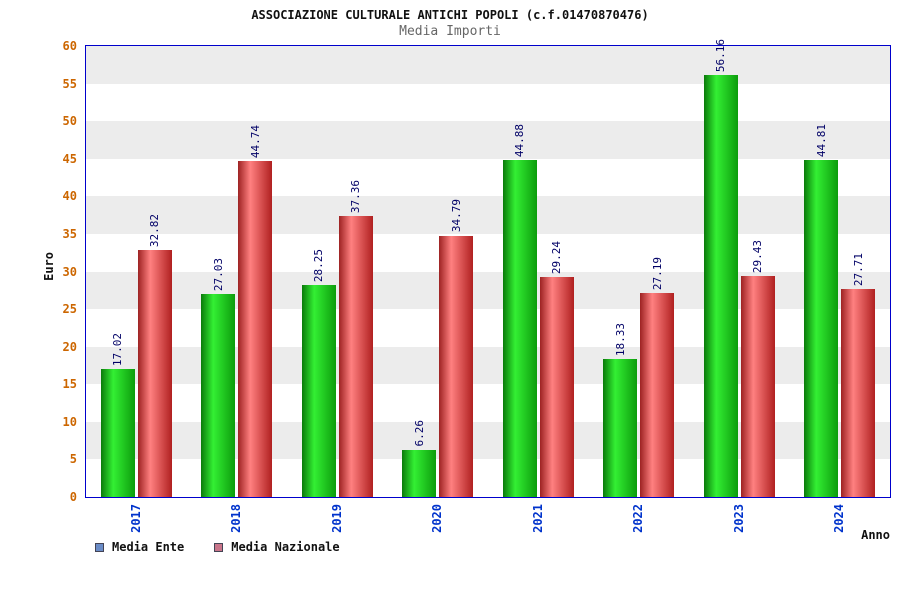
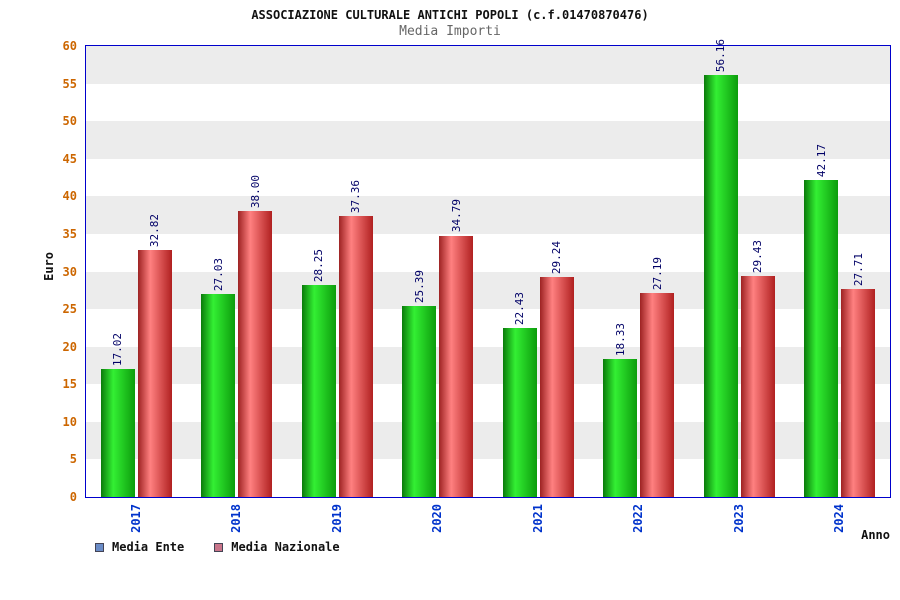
Media Nazionale/2018: 44.74 -> 38.00
Media Ente/2020: 6.26 -> 25.39
Media Ente/2021: 44.88 -> 22.43
Media Ente/2024: 44.81 -> 42.17
